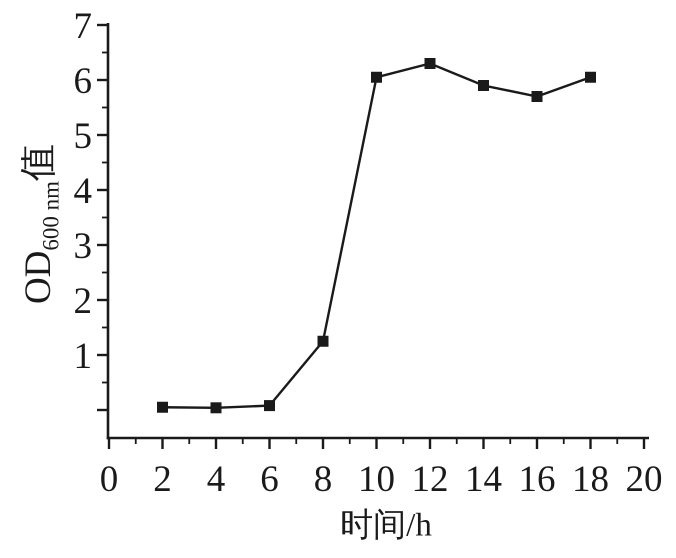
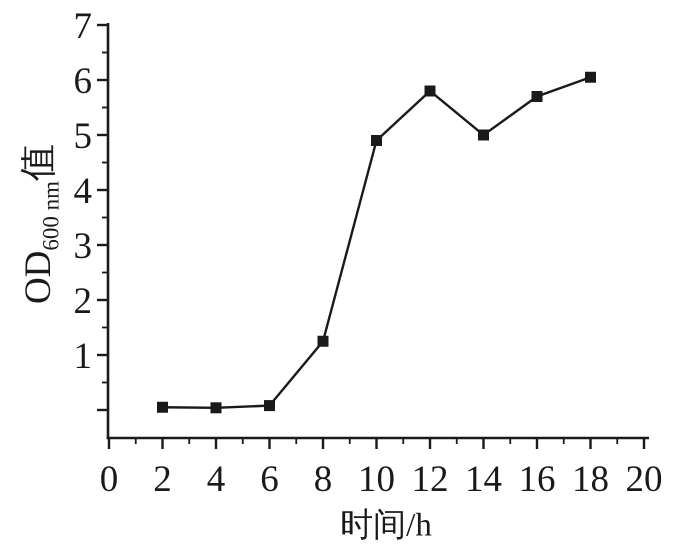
10: 6.0 -> 4.9
12: 6.3 -> 5.8
14: 5.9 -> 5.0
